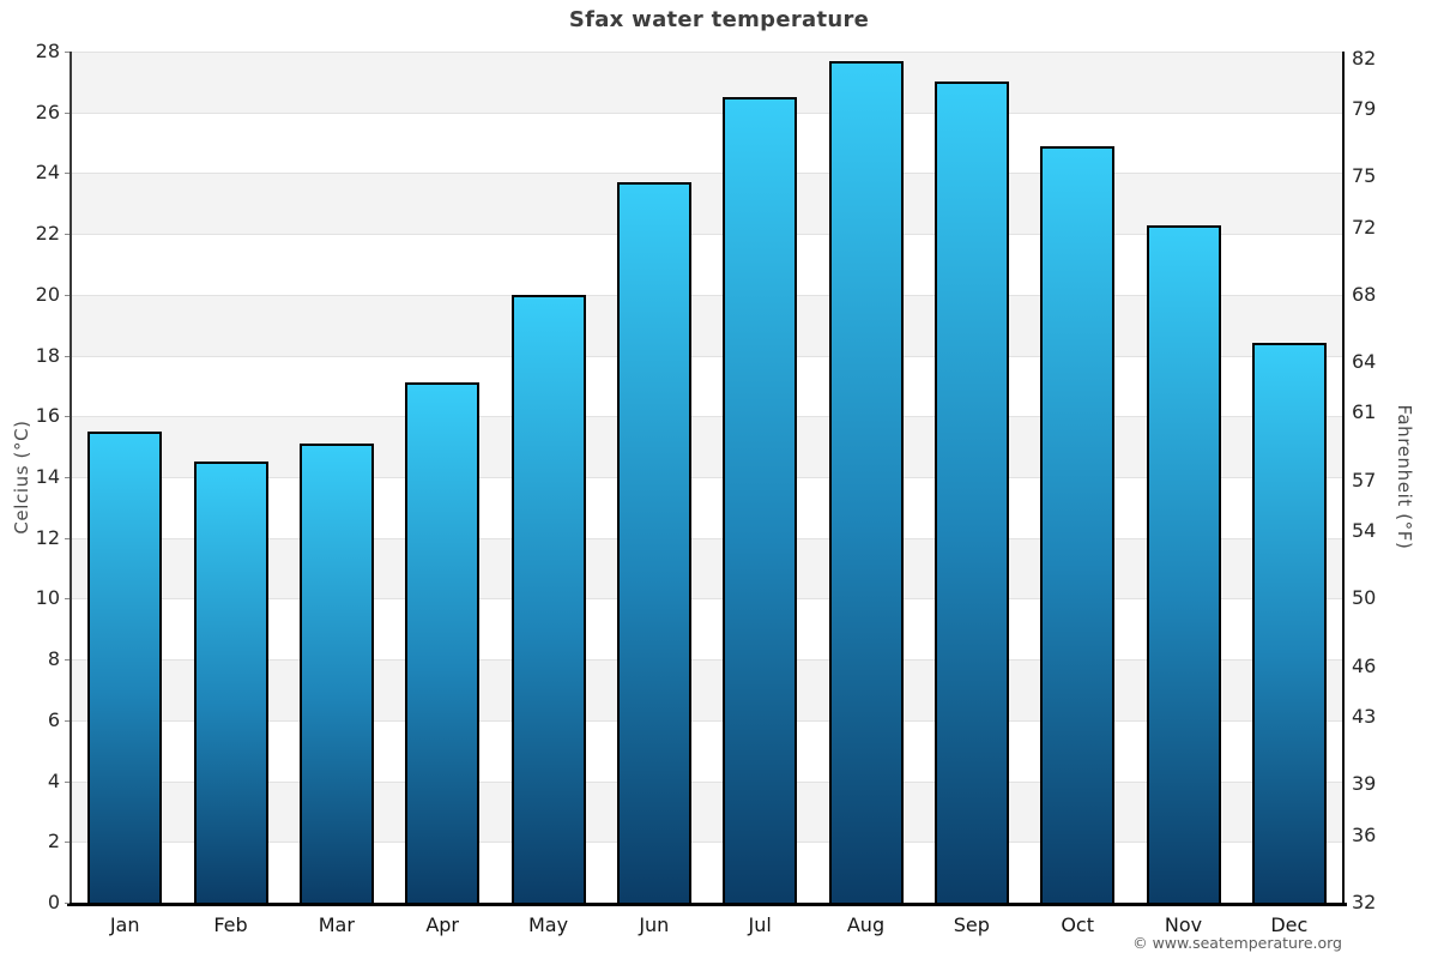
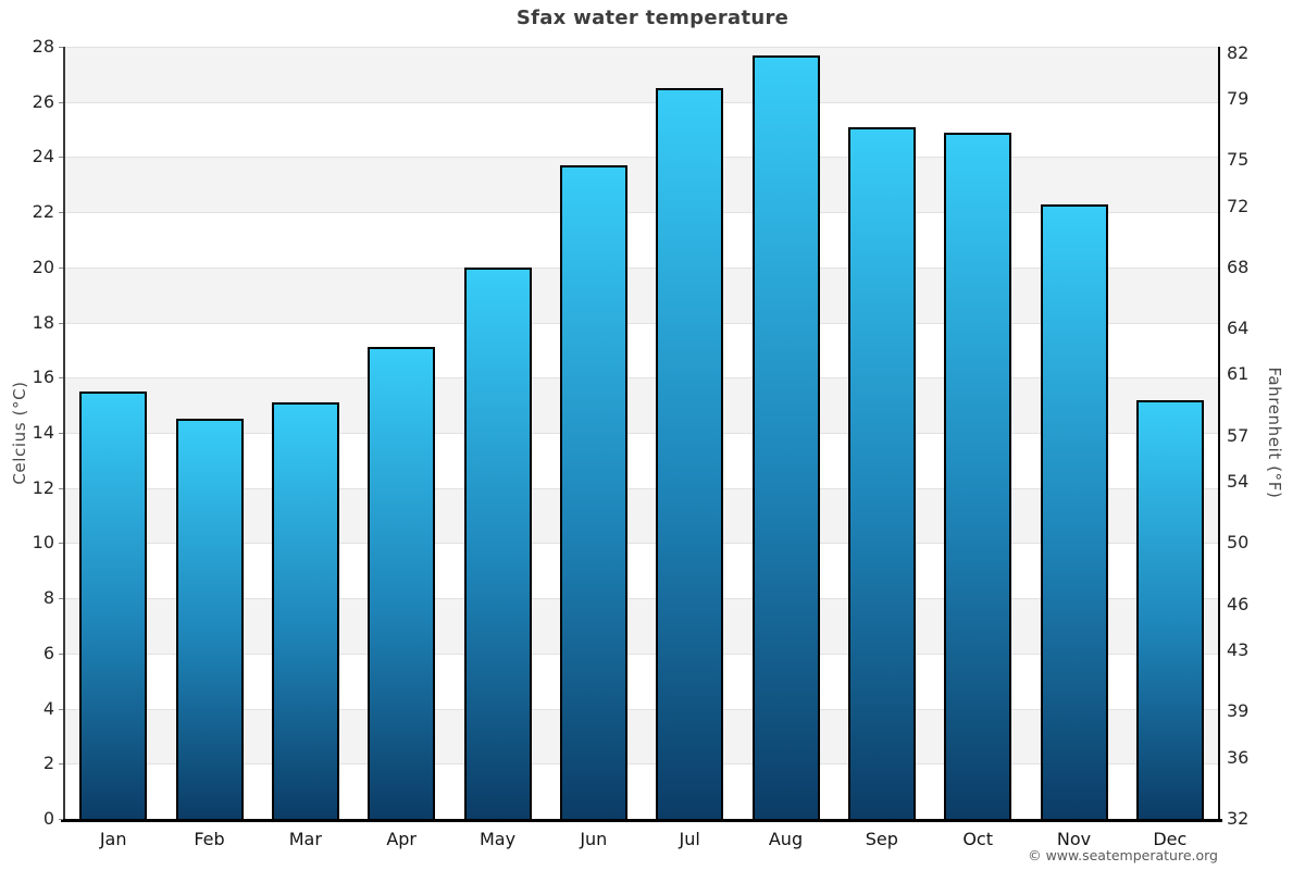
Sep: 27.0 -> 25.1
Dec: 18.4 -> 15.2
